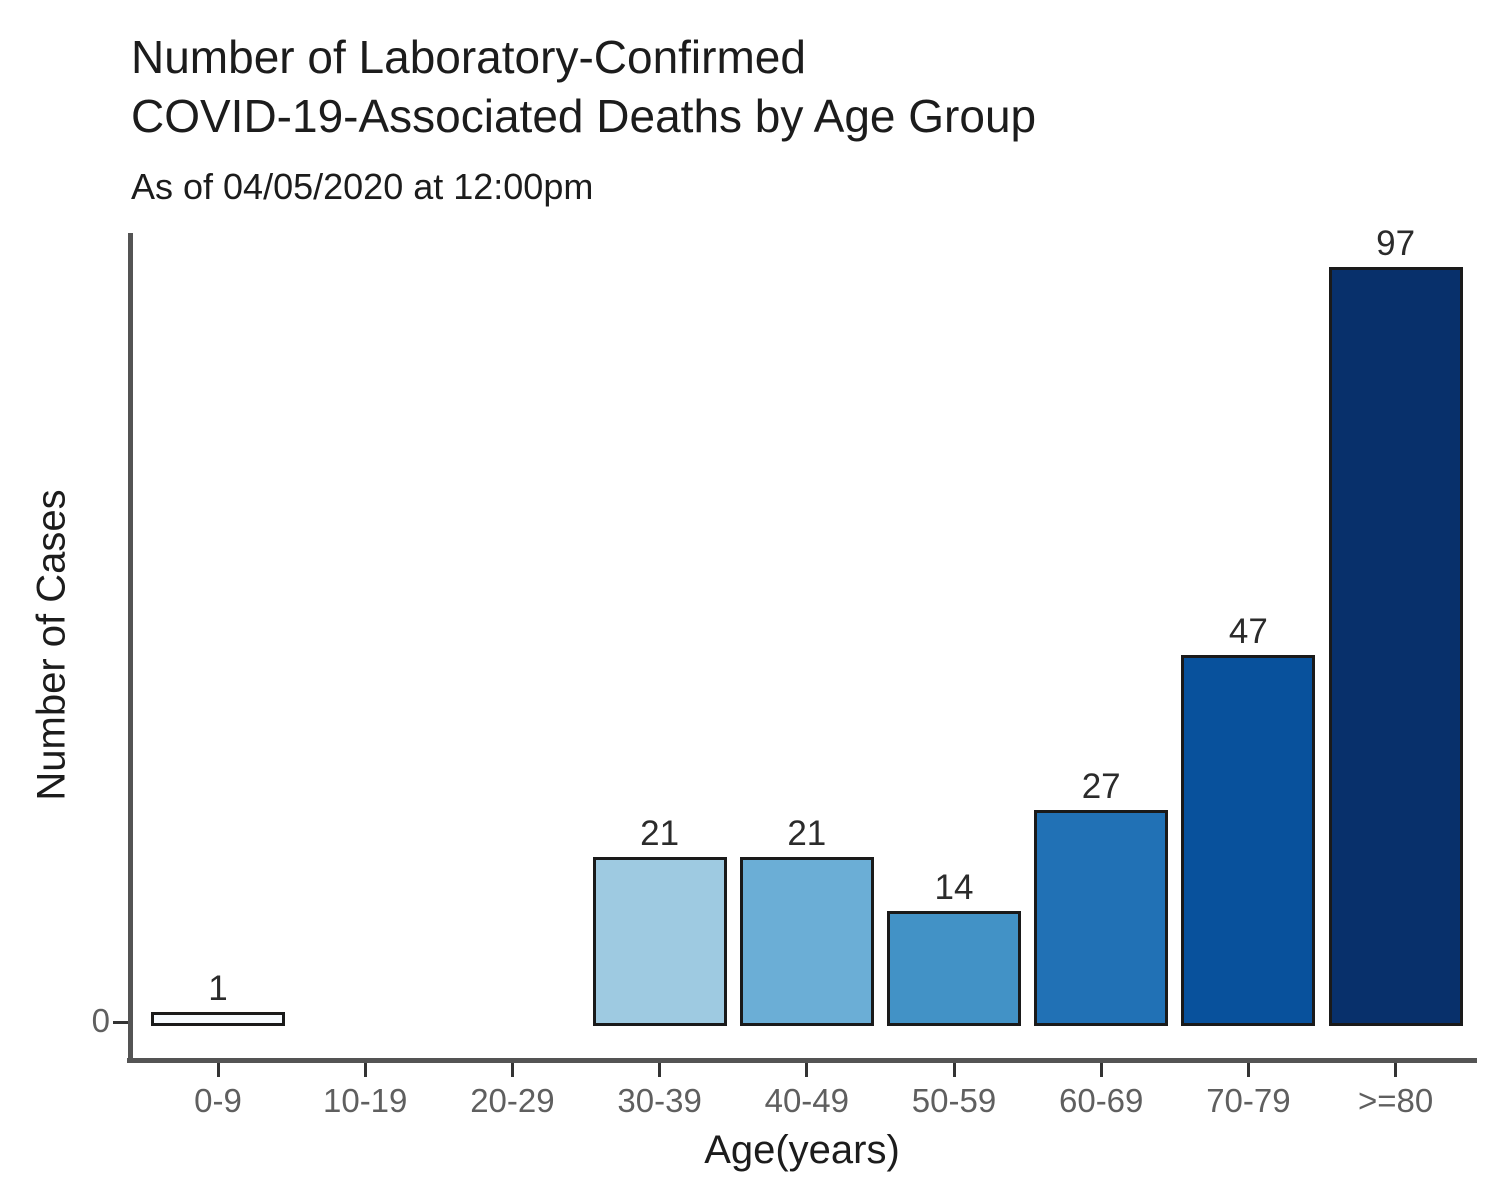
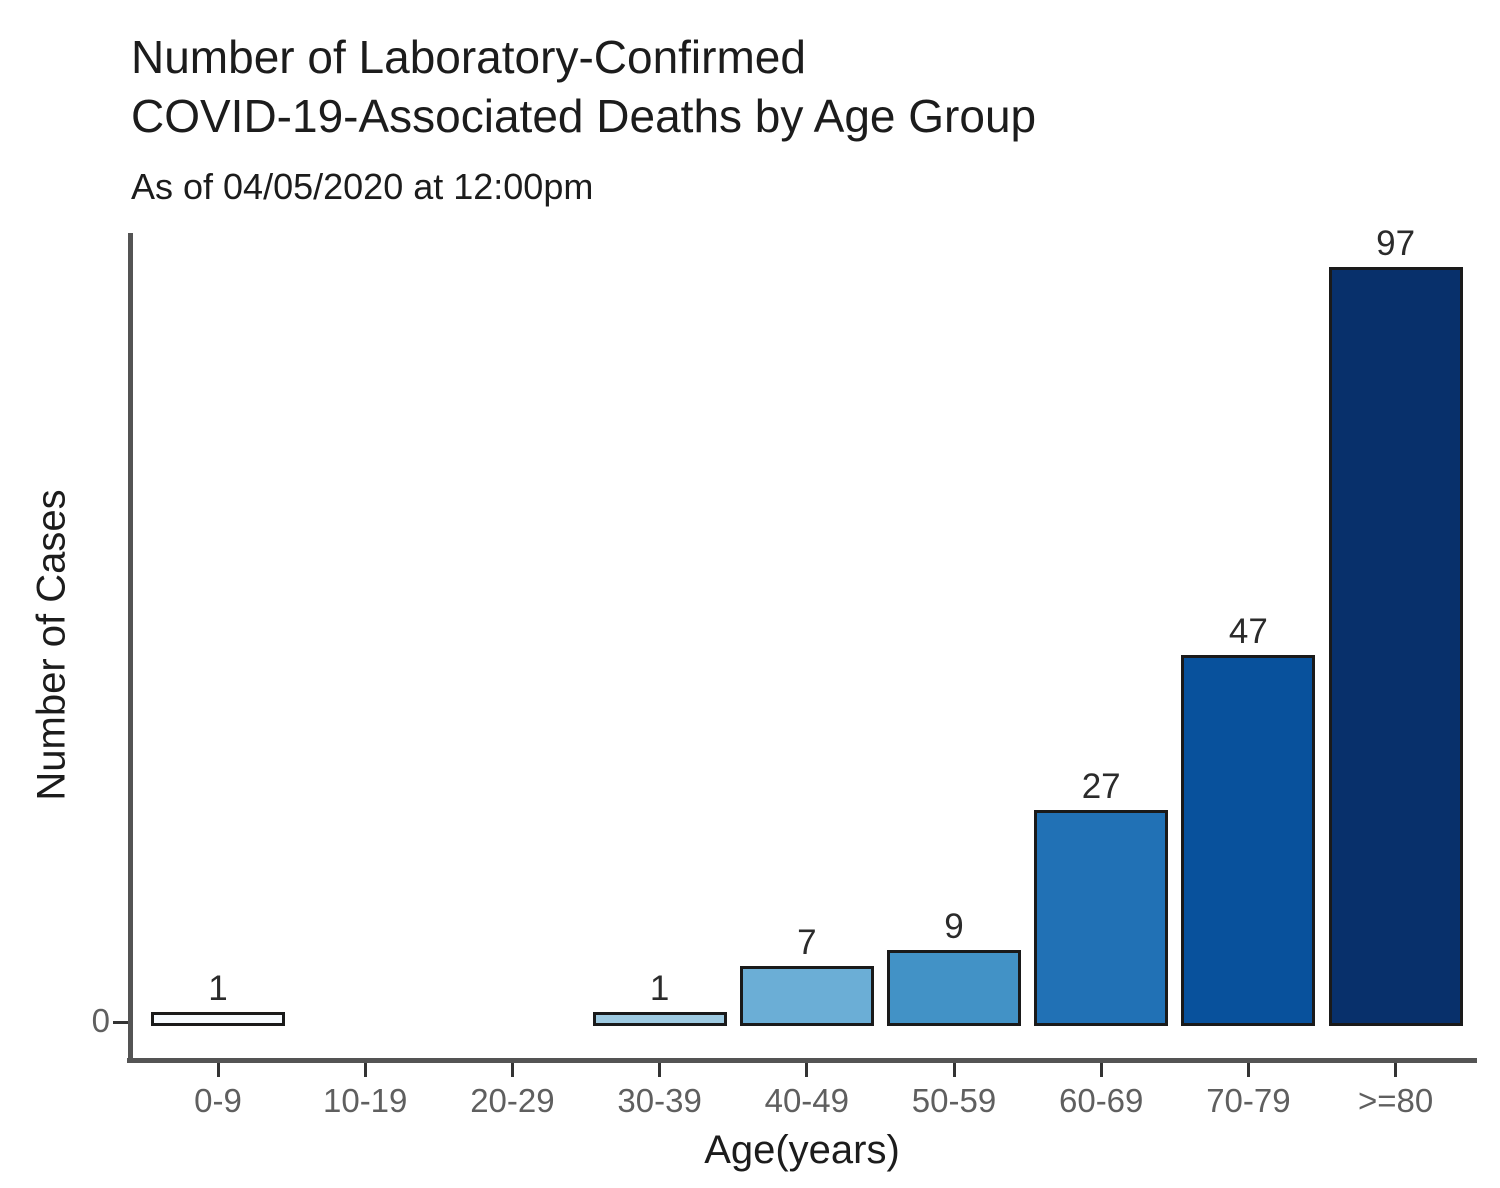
30-39: 21 -> 1
40-49: 21 -> 7
50-59: 14 -> 9
